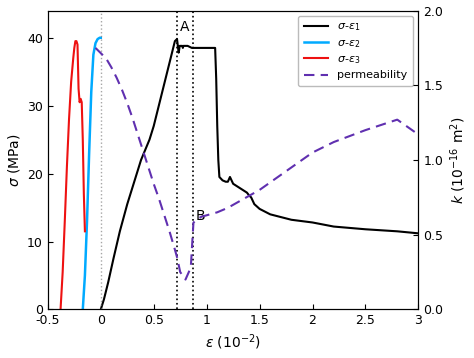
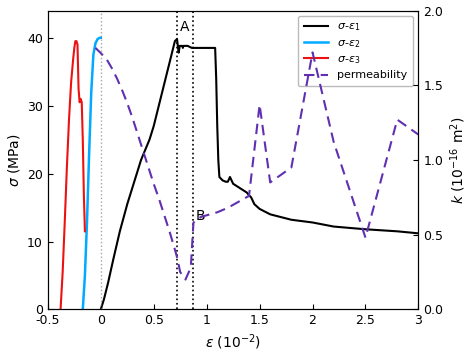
permeability/1.5: 0.80 -> 1.37
permeability/2: 1.05 -> 1.72
permeability/2.5: 1.20 -> 0.48
